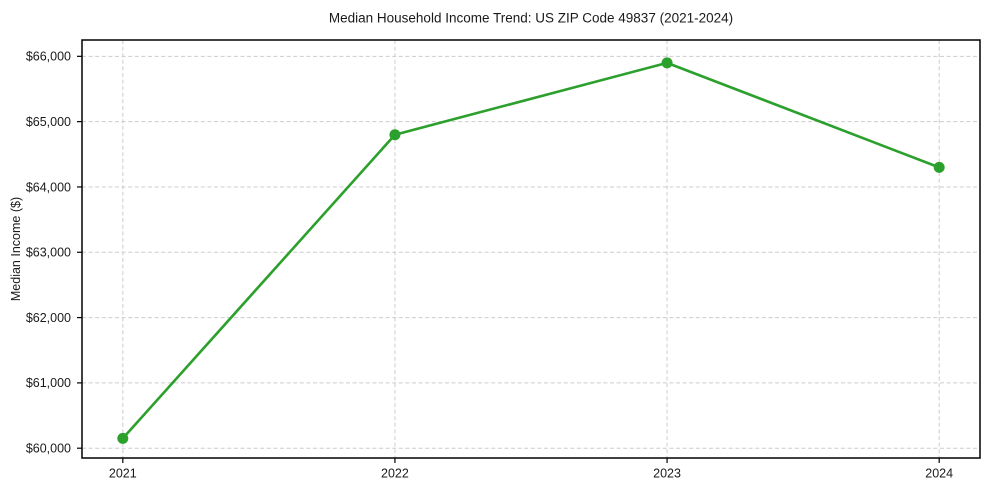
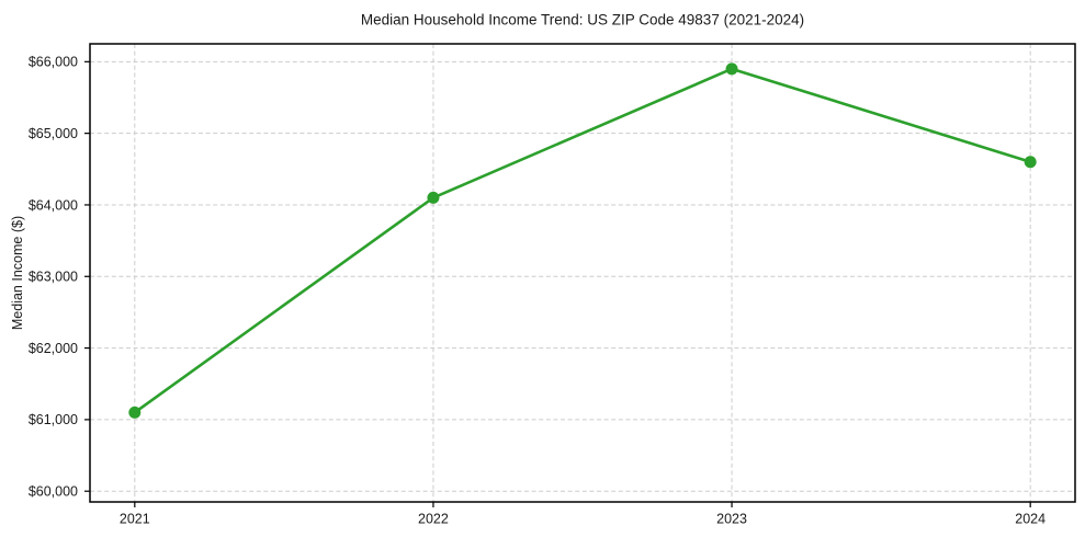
2021: $60200 -> $61100
2022: $64800 -> $64100
2024: $64300 -> $64600
